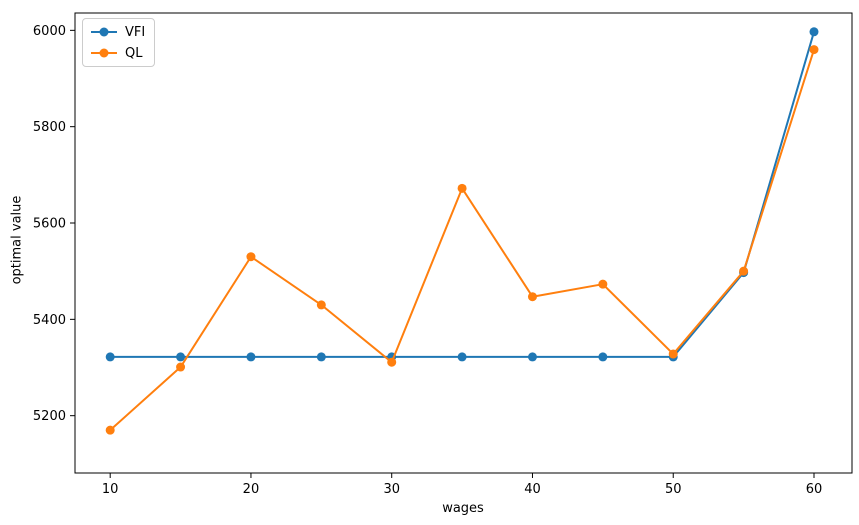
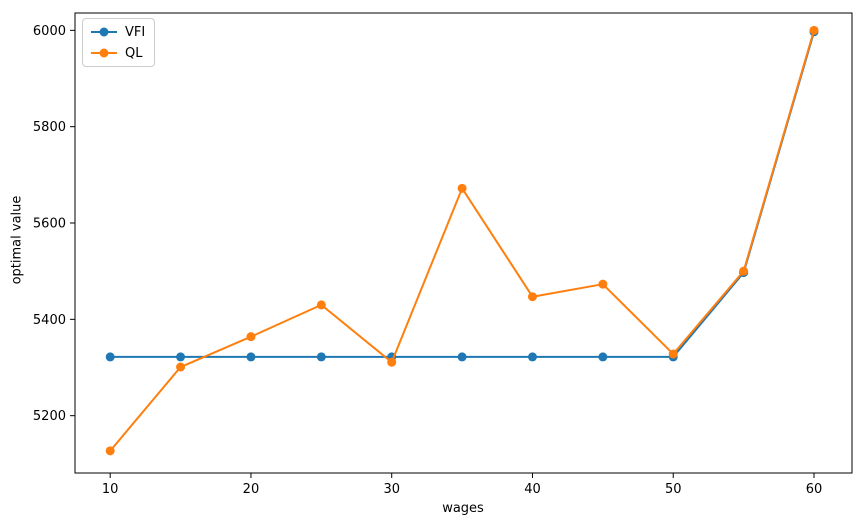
QL/10: 5170 -> 5130
QL/20: 5530 -> 5360
QL/60: 5960 -> 6000
